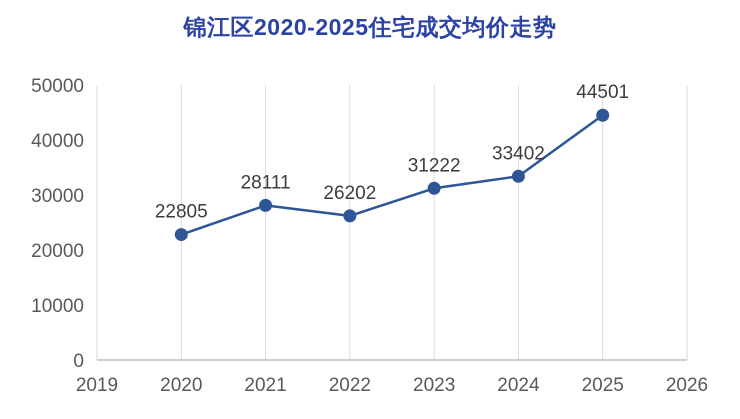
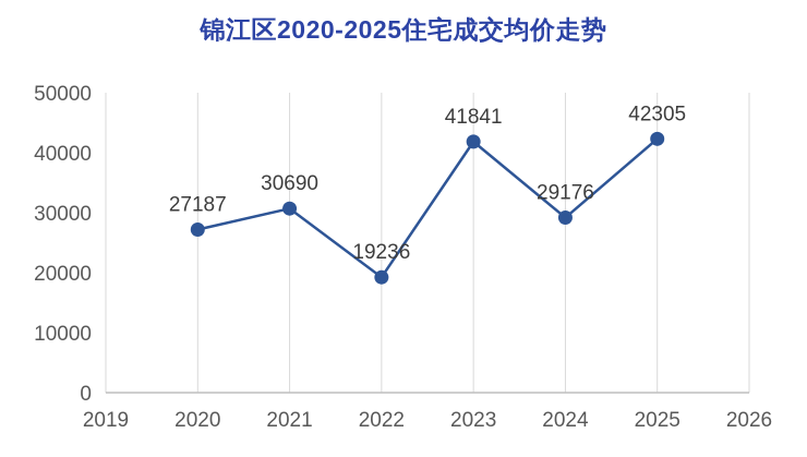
2020: 22805 -> 27187
2021: 28111 -> 30690
2022: 26202 -> 19236
2023: 31222 -> 41841
2024: 33402 -> 29176
2025: 44501 -> 42305
